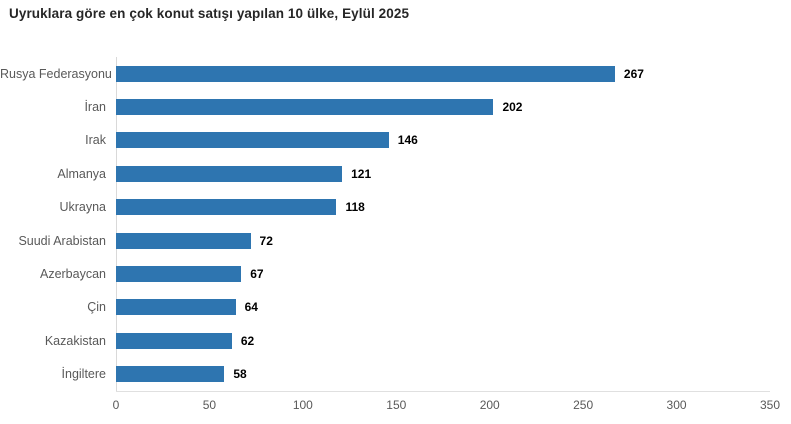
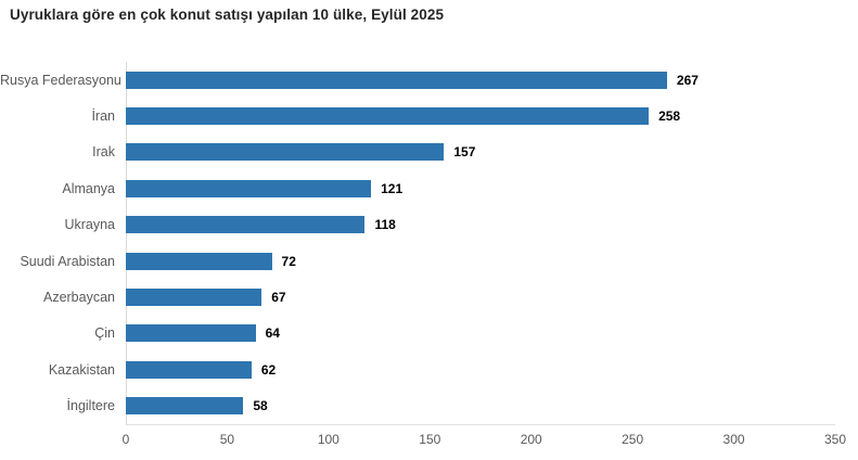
İran: 202 -> 258
Irak: 146 -> 157
